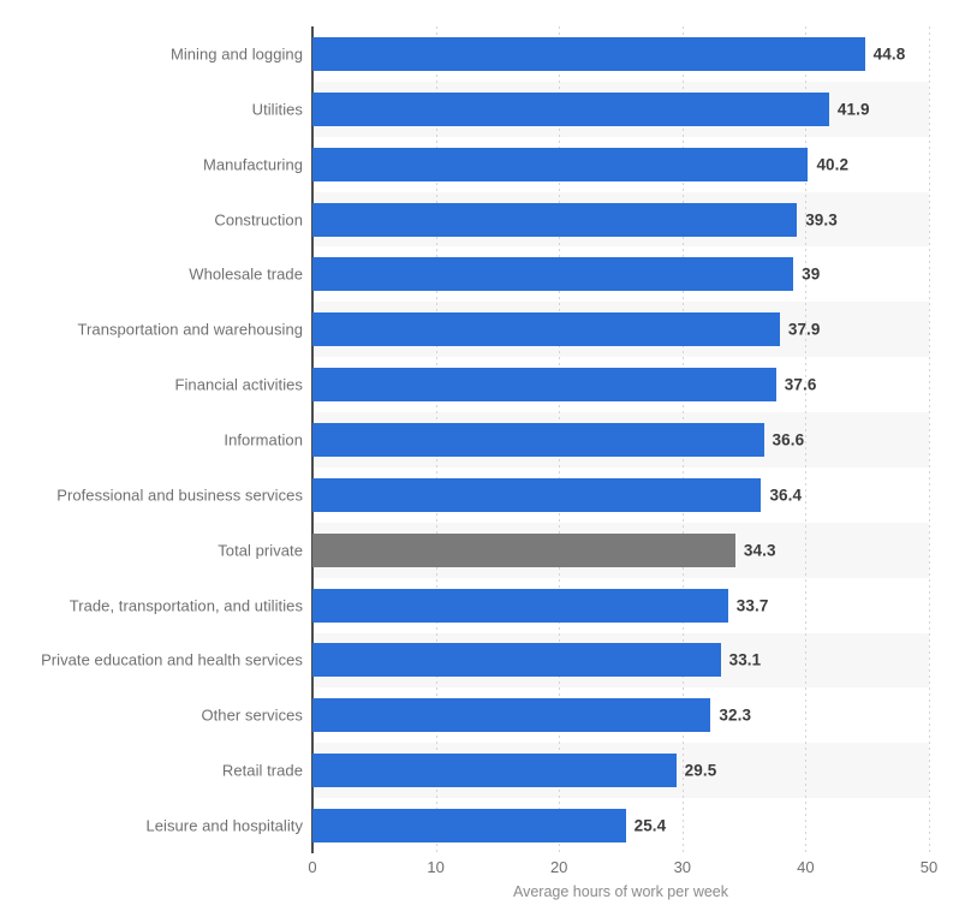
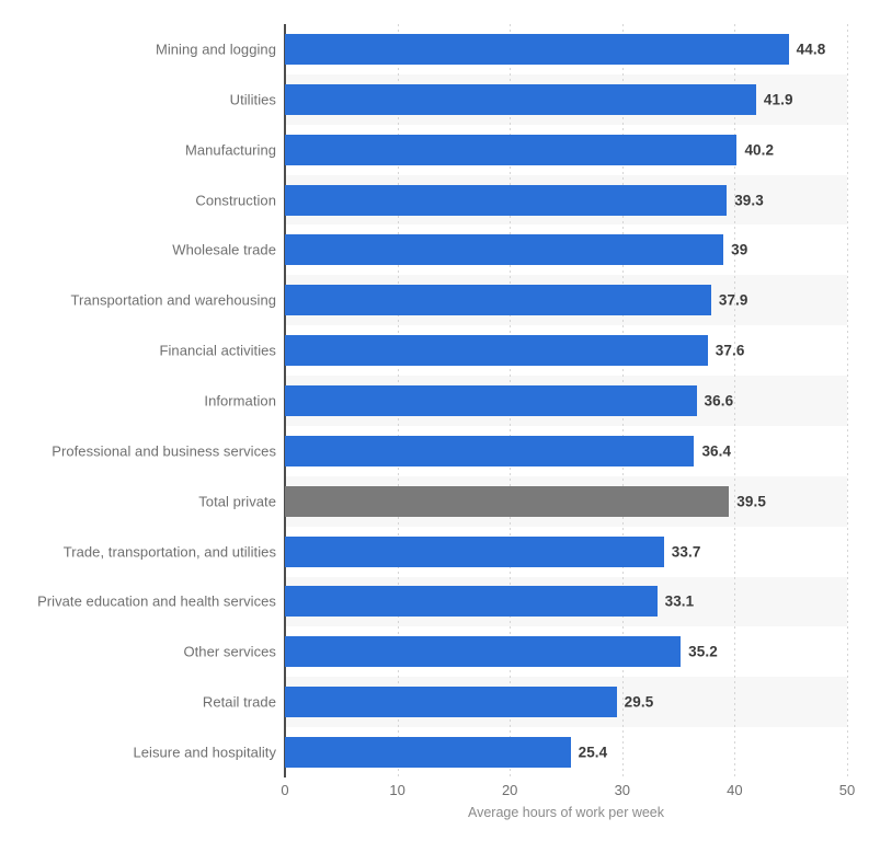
Total private: 34.3 -> 39.5
Other services: 32.3 -> 35.2
